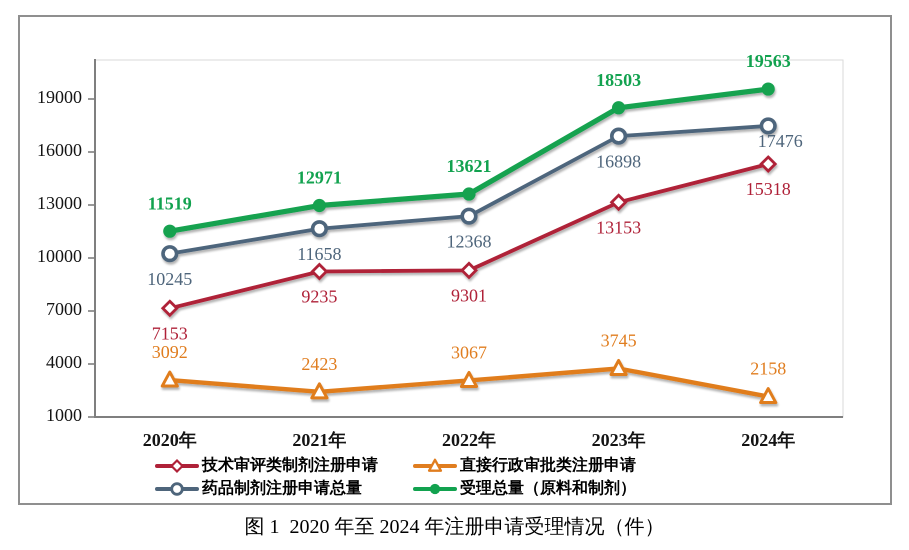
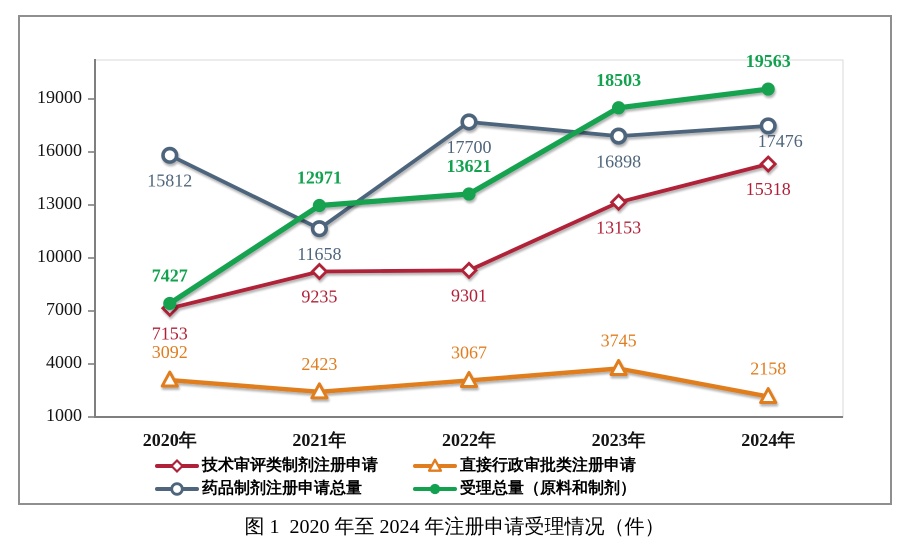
药品制剂注册申请总量/2020年: 10245 -> 15812
受理总量（原料和制剂）/2020年: 11519 -> 7427
药品制剂注册申请总量/2022年: 12368 -> 17700
